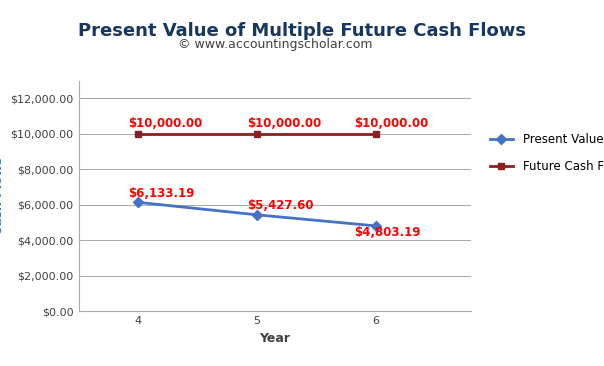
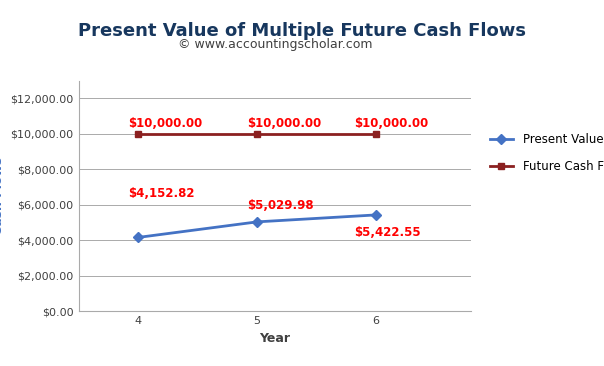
Present Value/4: $6,133.19 -> $4,152.82
Present Value/5: $5,427.60 -> $5,029.98
Present Value/6: $4,803.19 -> $5,422.55
